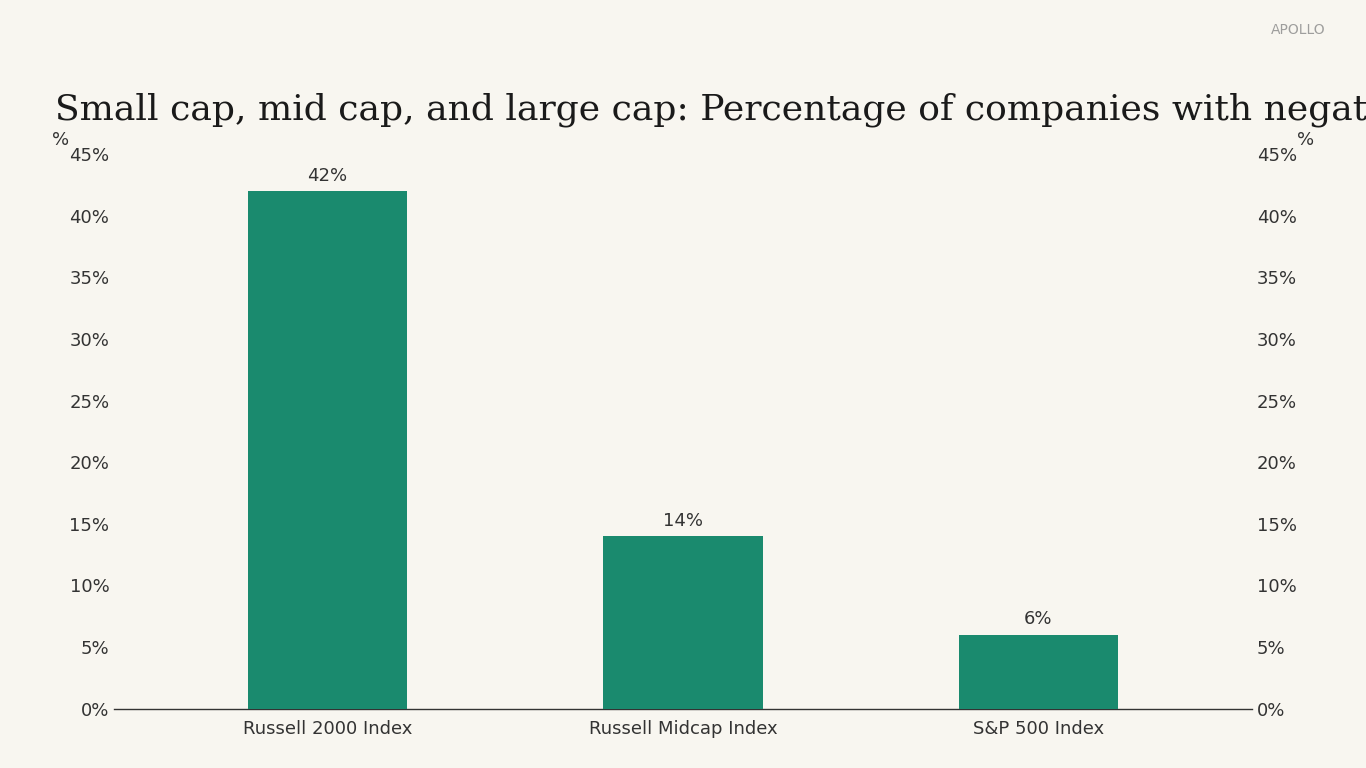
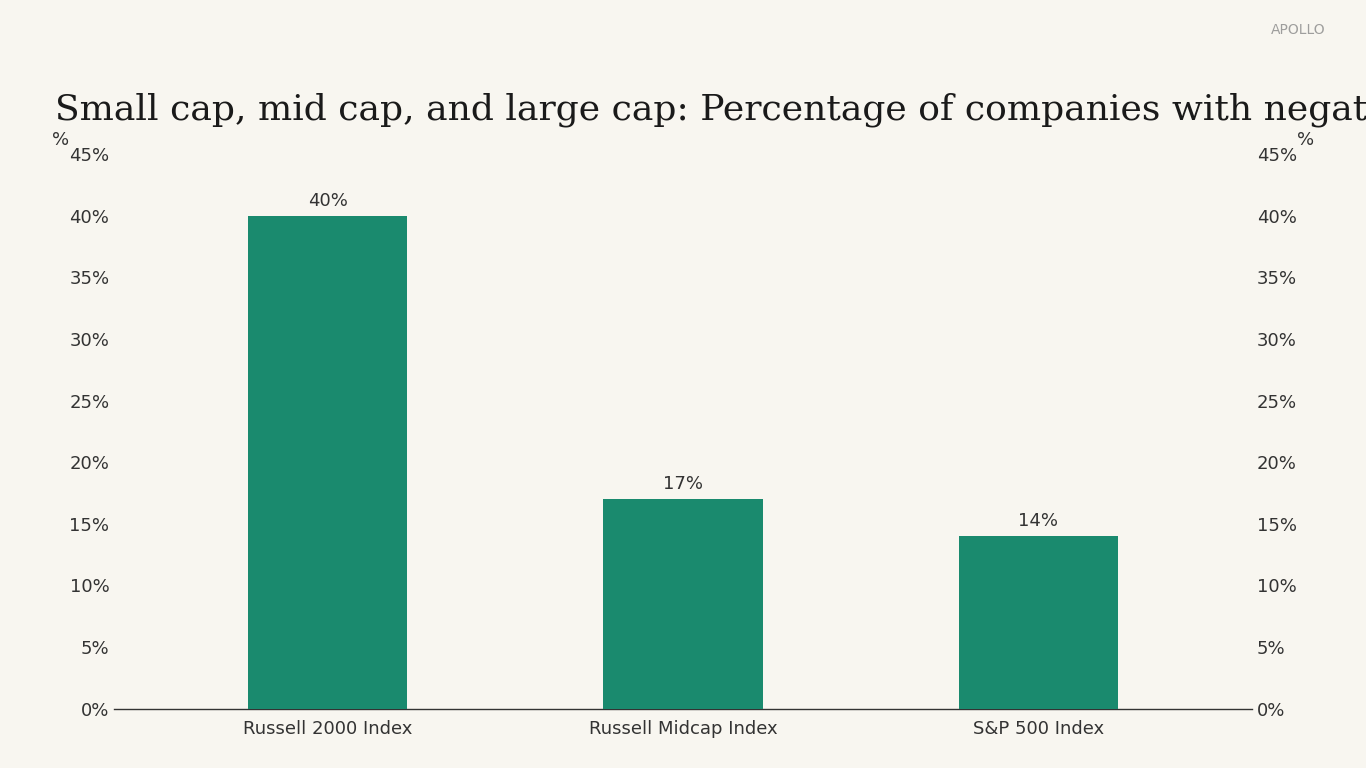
Russell 2000 Index: 42% -> 40%
Russell Midcap Index: 14% -> 17%
S&P 500 Index: 6% -> 14%
